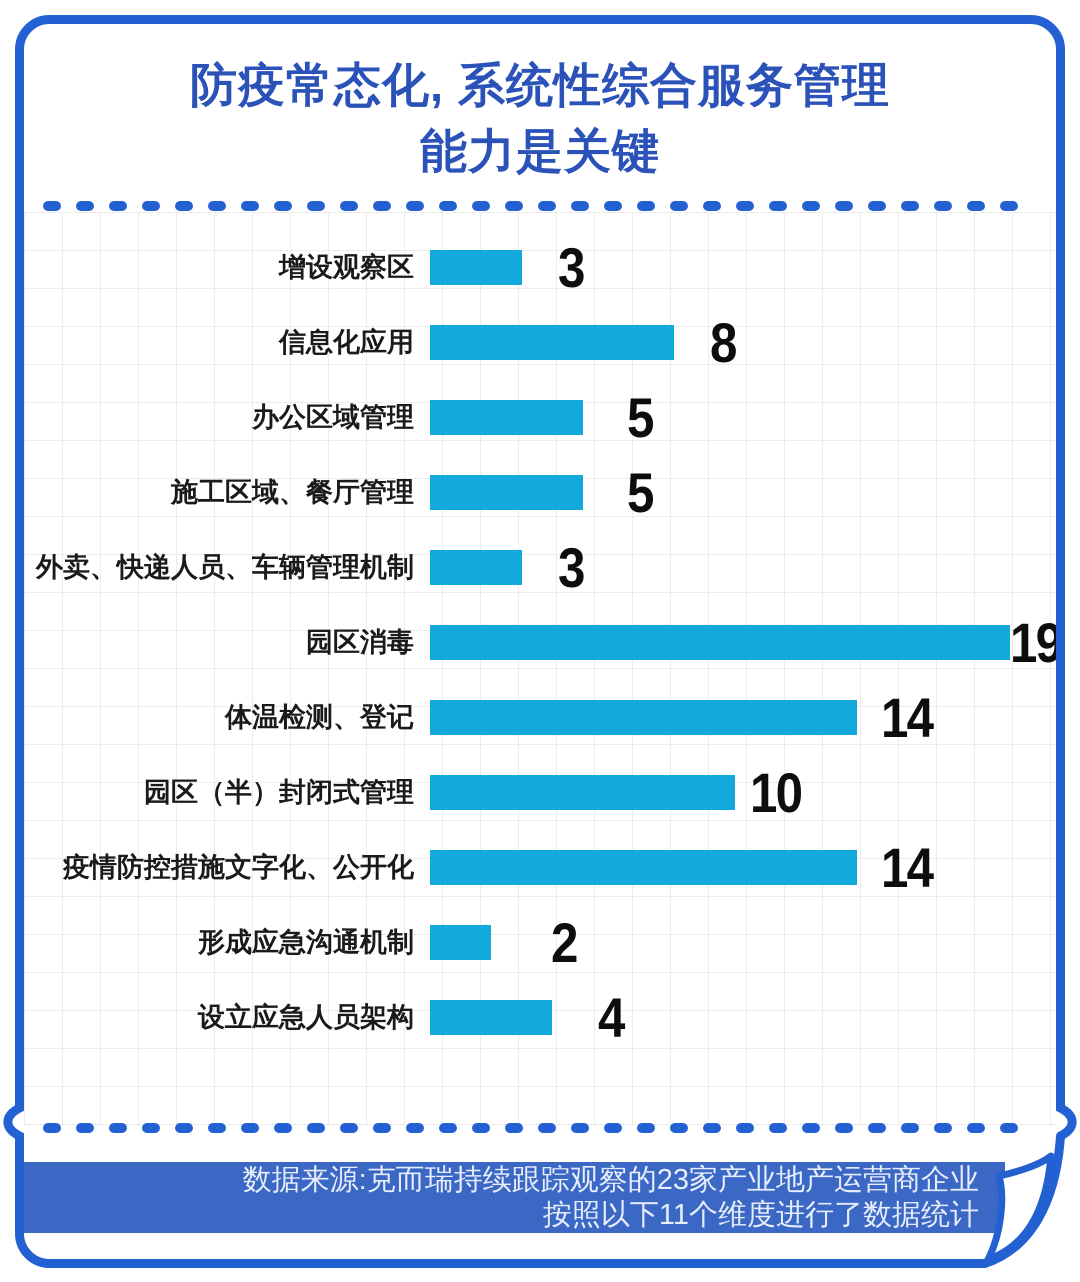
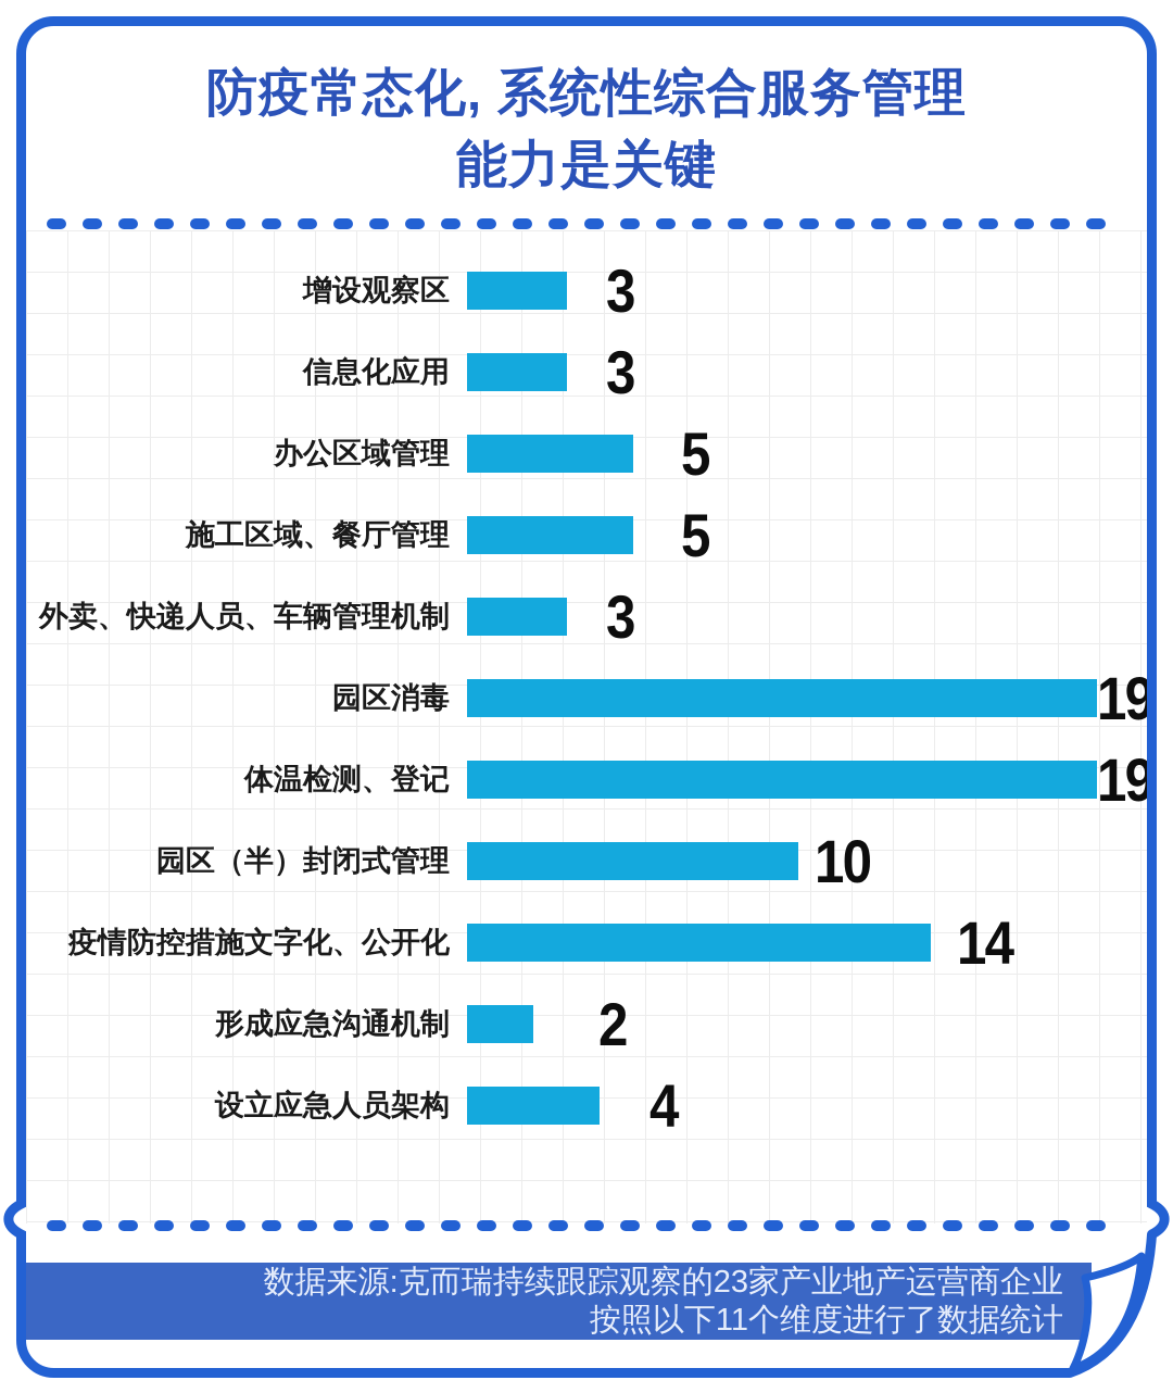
信息化应用: 8 -> 3
体温检测、登记: 14 -> 19
